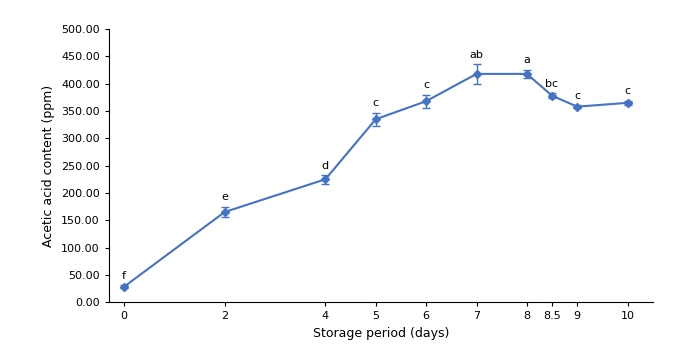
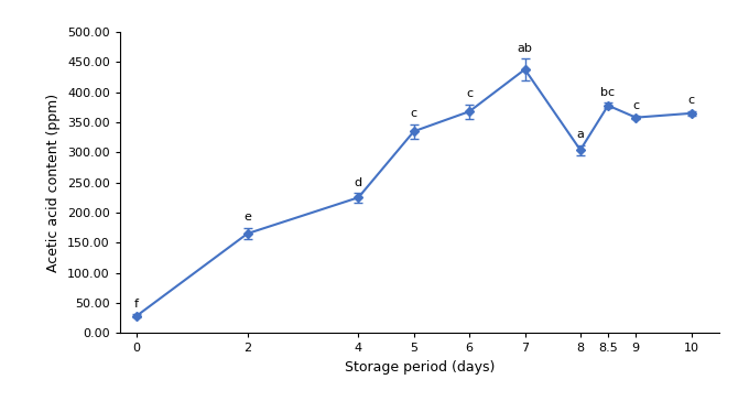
7: 418 -> 438
8: 418 -> 304
